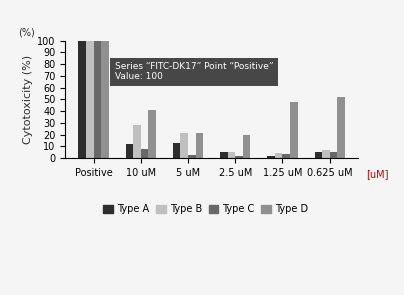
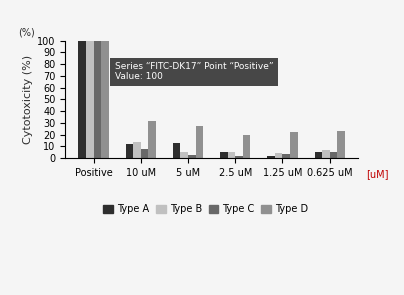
Type B/10 uM: 28 -> 14
Type D/10 uM: 41 -> 32
Type B/5 uM: 21 -> 5
Type D/5 uM: 21 -> 27
Type D/1.25 uM: 48 -> 22
Type D/0.625 uM: 52 -> 23
